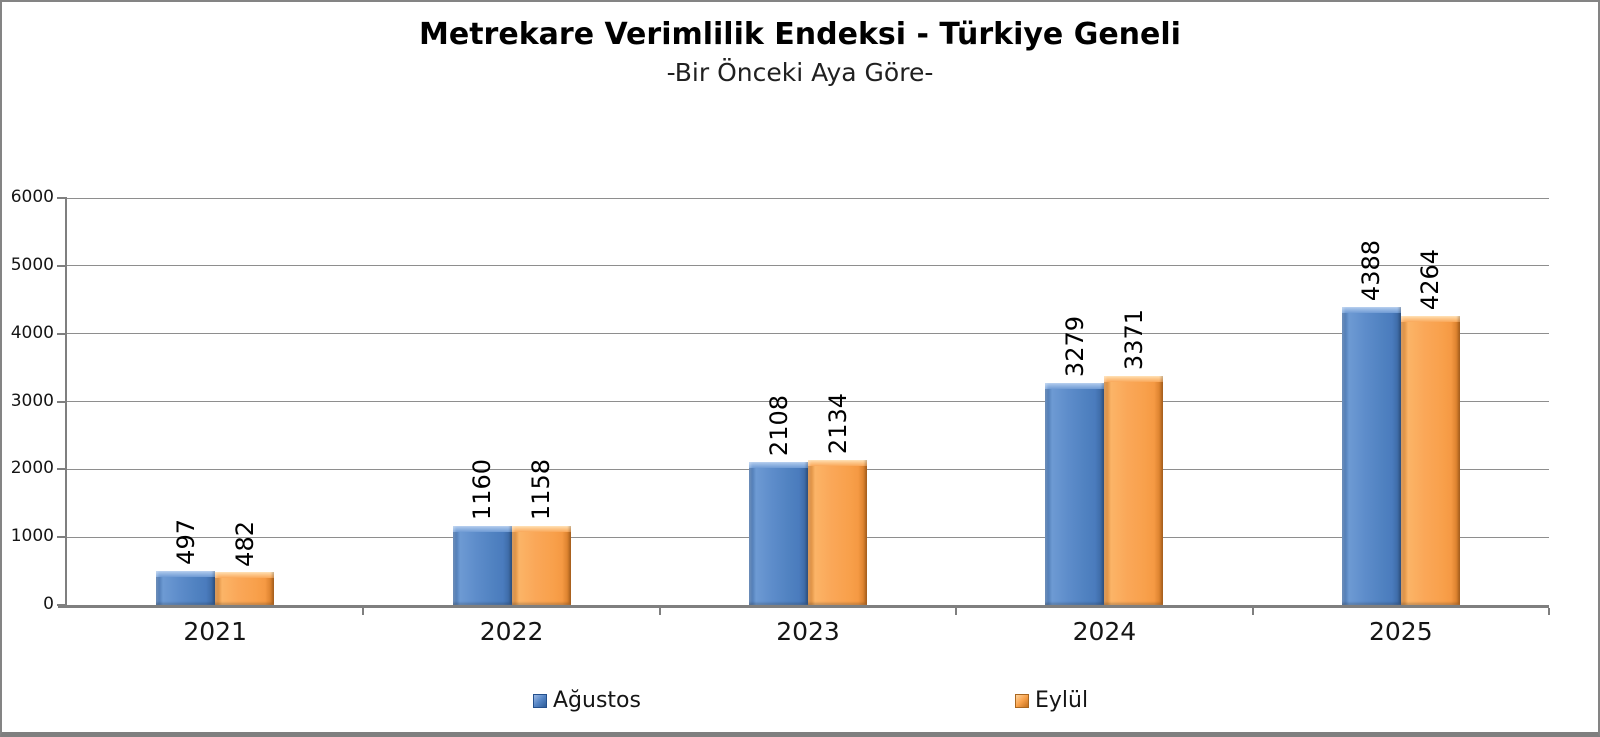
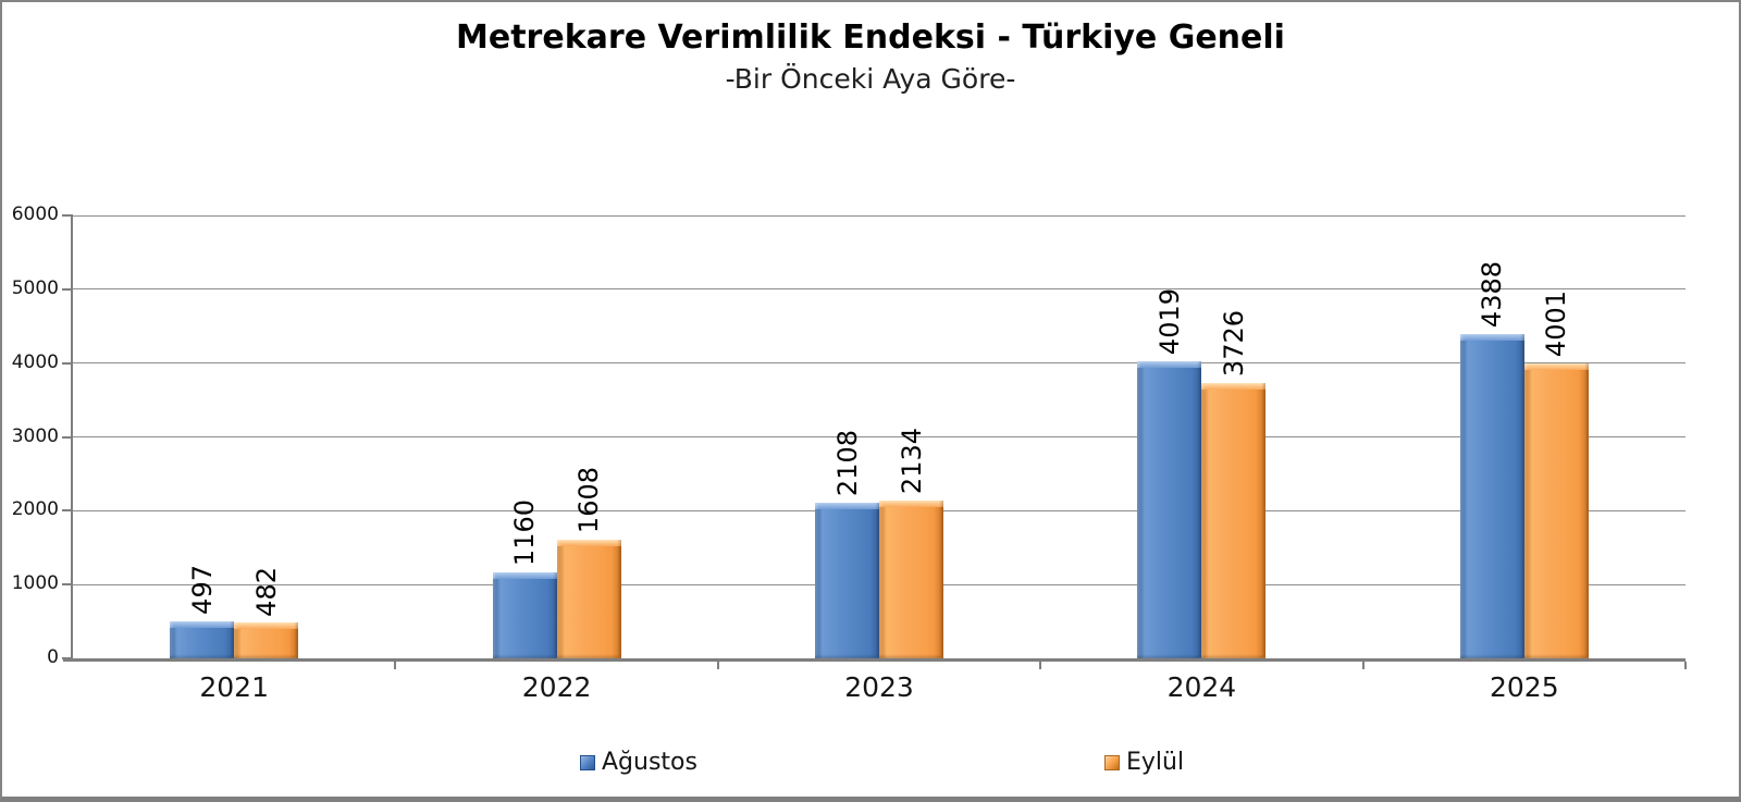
Eylül/2022: 1158 -> 1608
Ağustos/2024: 3279 -> 4019
Eylül/2024: 3371 -> 3726
Eylül/2025: 4264 -> 4001
